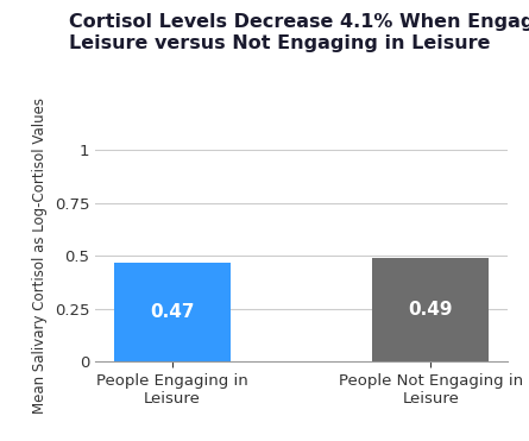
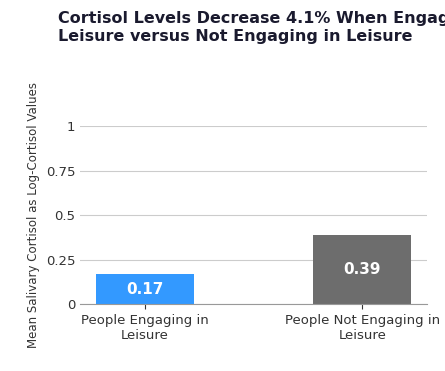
People Engaging in Leisure: 0.47 -> 0.17
People Not Engaging in Leisure: 0.49 -> 0.39
